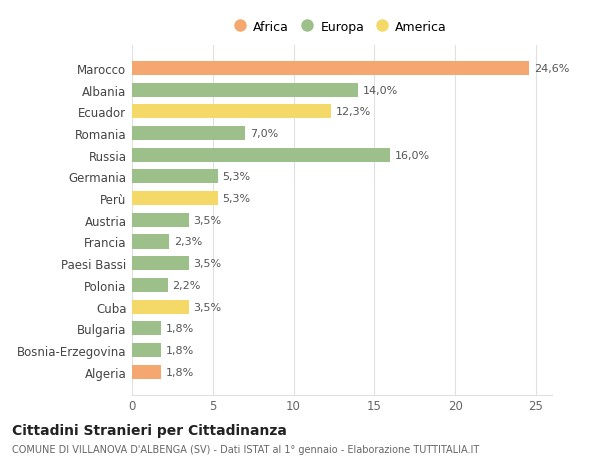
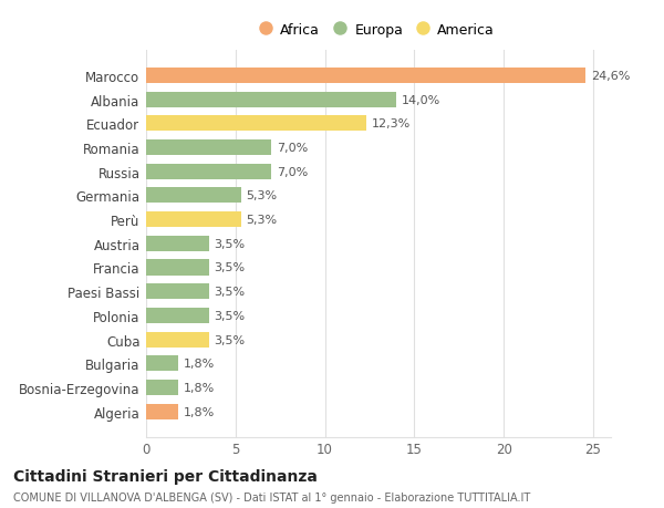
Russia: 16,0% -> 7,0%
Francia: 2,3% -> 3,5%
Polonia: 2,2% -> 3,5%
